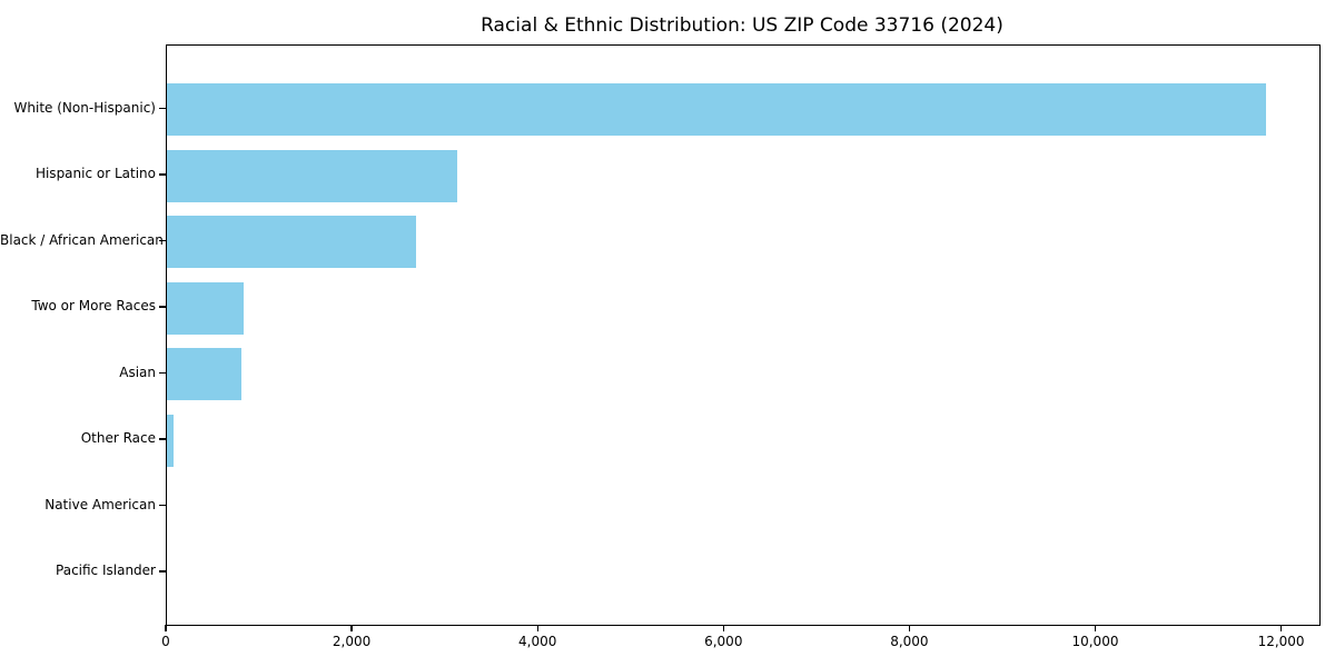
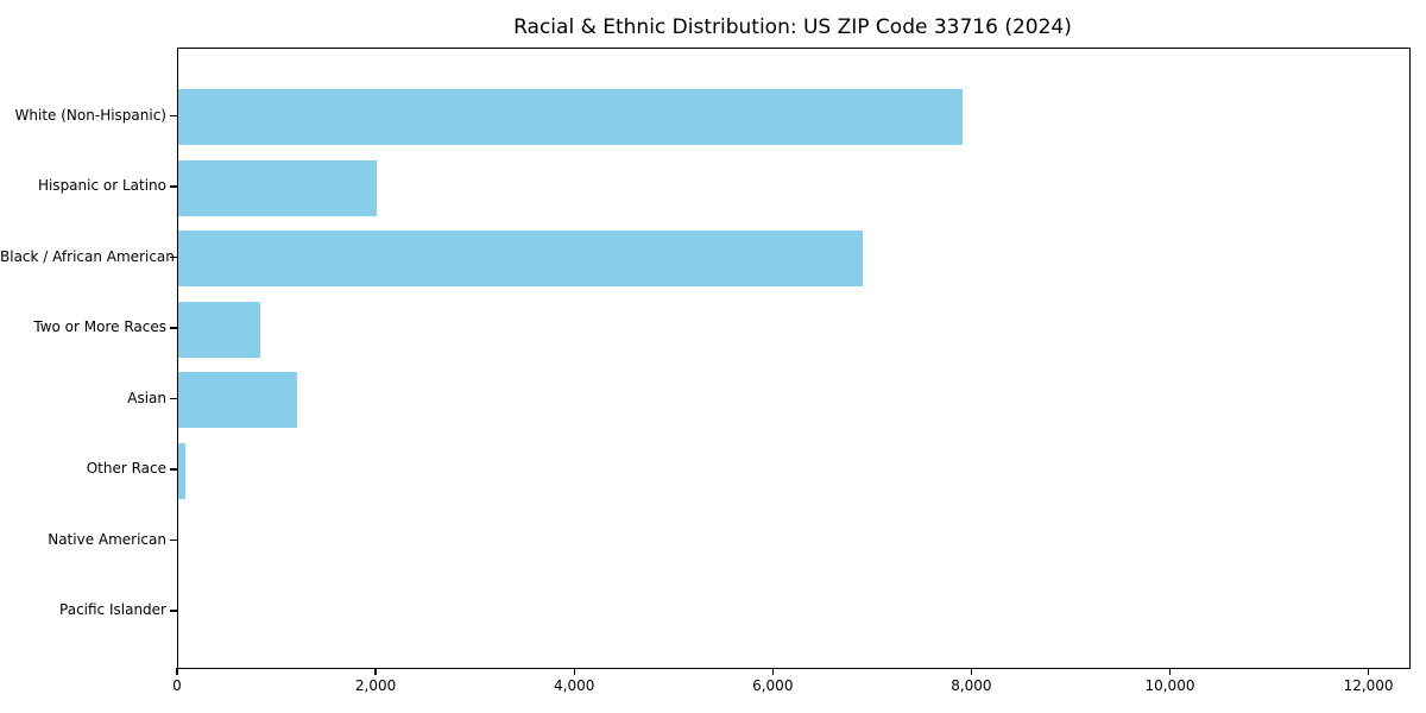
White (Non-Hispanic): 11800 -> 7900
Hispanic or Latino: 3100 -> 2000
Black / African American: 2700 -> 6900
Asian: 800 -> 1200
